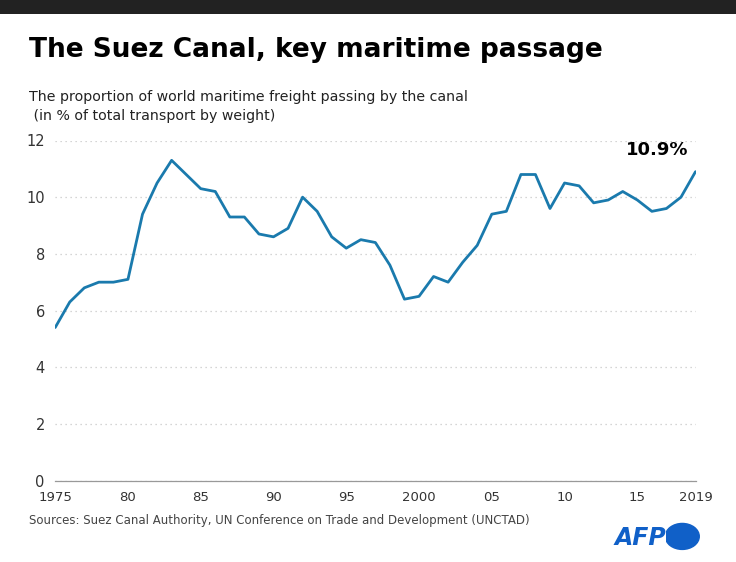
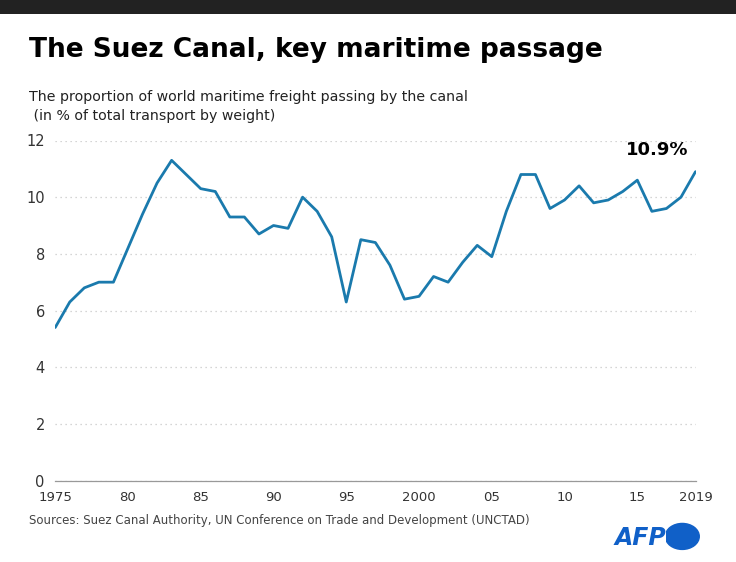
80: 7.1 -> 8.2
90: 8.6 -> 9.0
95: 8.2 -> 6.3
05: 9.4 -> 7.9
10: 10.5 -> 9.9
15: 9.9 -> 10.6
